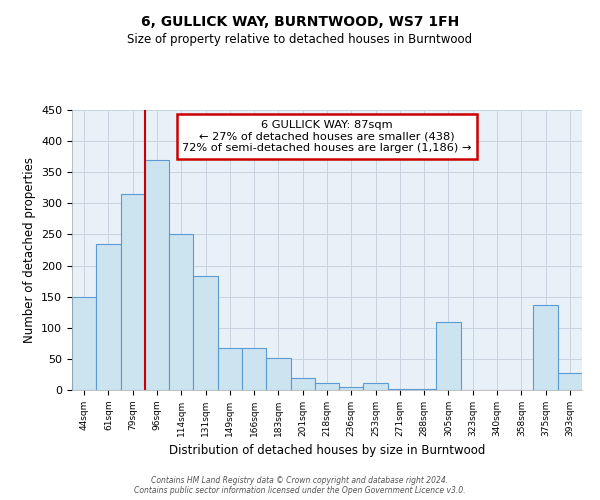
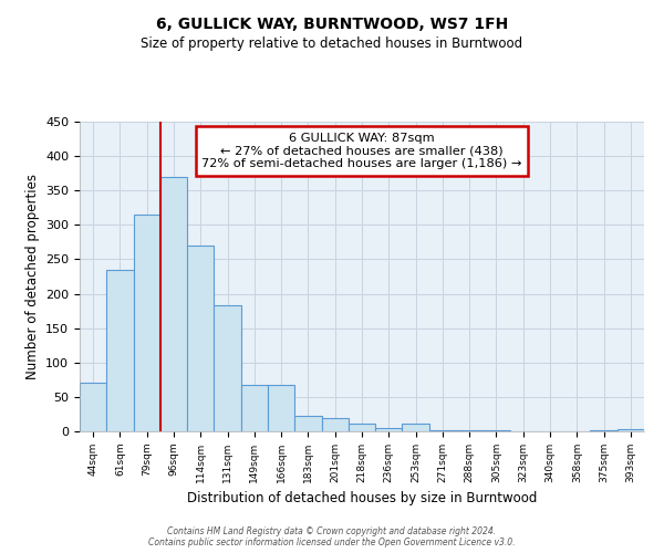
44sqm: 150 -> 70
114sqm: 250 -> 270
183sqm: 52 -> 23
305sqm: 110 -> 2
375sqm: 136 -> 2
393sqm: 28 -> 3
